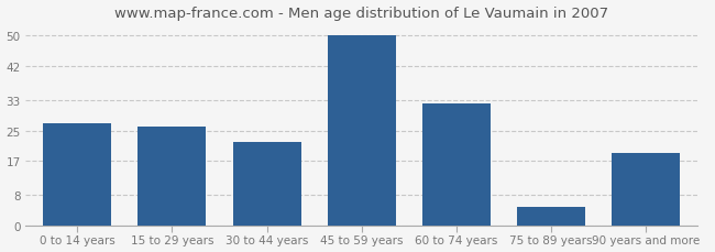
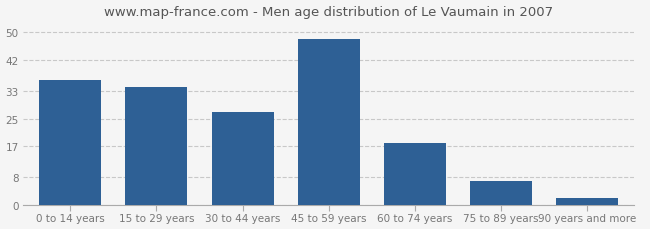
0 to 14 years: 27 -> 36
15 to 29 years: 26 -> 34
30 to 44 years: 22 -> 27
45 to 59 years: 50 -> 48
60 to 74 years: 32 -> 18
75 to 89 years: 5 -> 7
90 years and more: 19 -> 2
